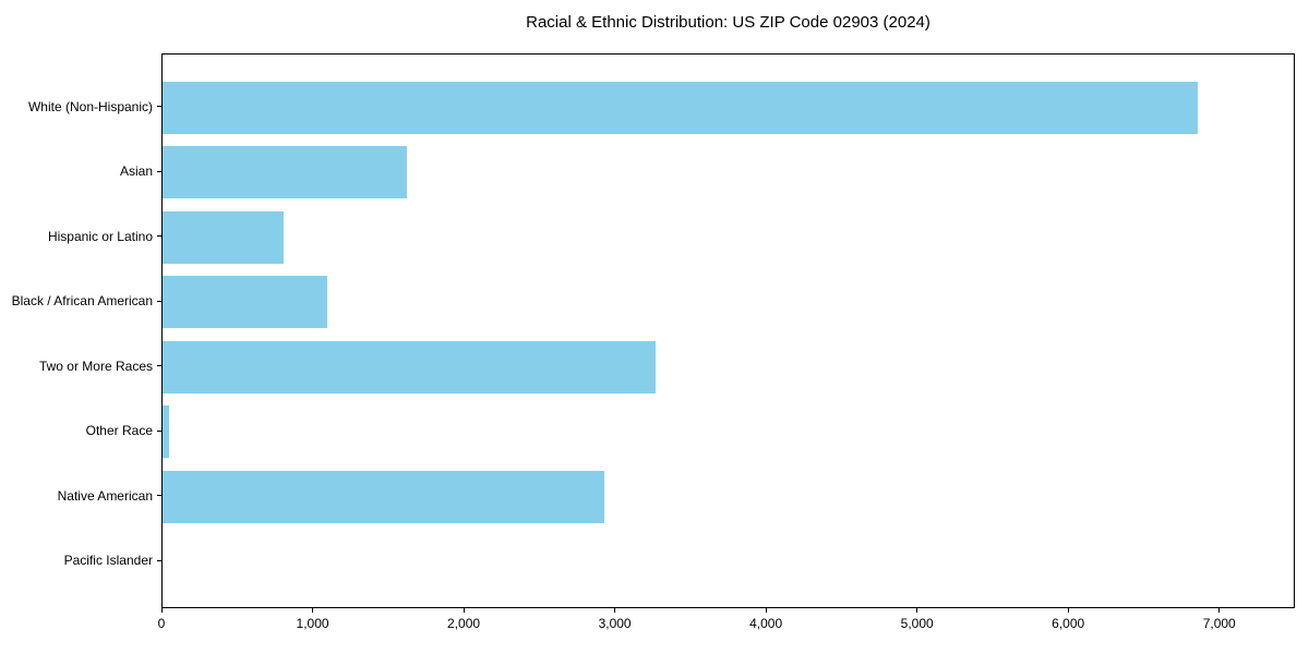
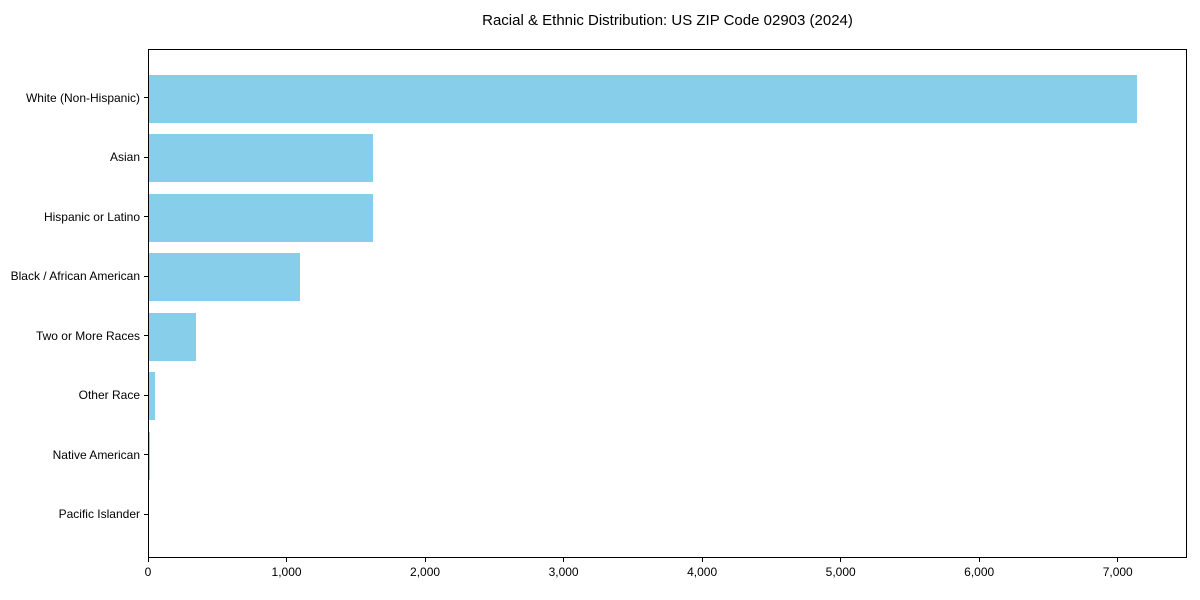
White (Non-Hispanic): 6850 -> 7130
Hispanic or Latino: 800 -> 1620
Two or More Races: 3260 -> 340
Native American: 2920 -> 10
